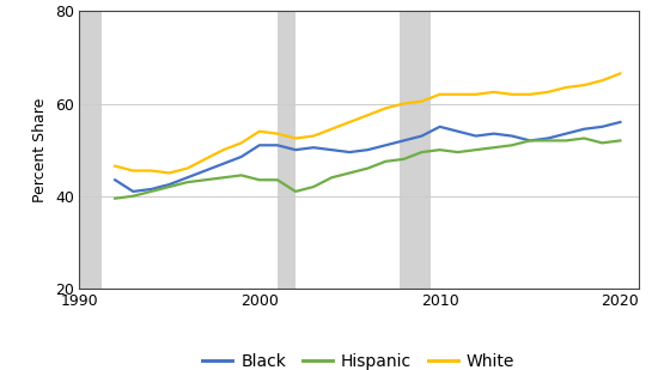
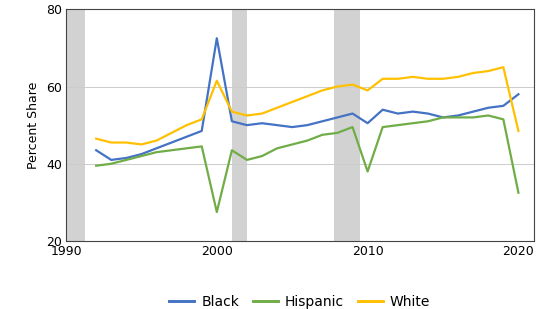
Black/2000: 51.0 -> 72.5
Hispanic/2000: 43.5 -> 27.5
White/2000: 54.0 -> 61.5
Black/2010: 55.0 -> 50.5
Hispanic/2010: 50.0 -> 38.0
White/2010: 62.0 -> 59.0
Black/2020: 56.0 -> 58.0
Hispanic/2020: 52.0 -> 32.5
White/2020: 66.5 -> 48.5
